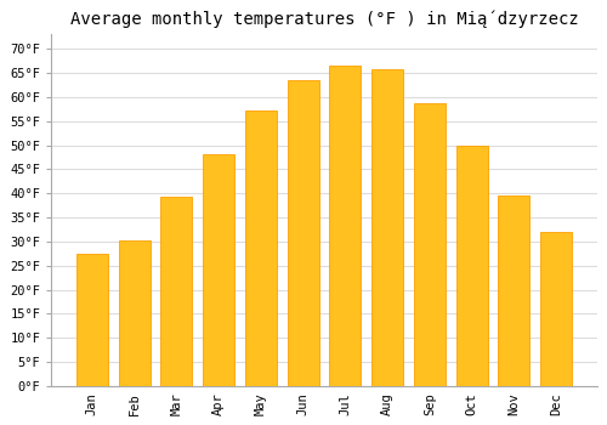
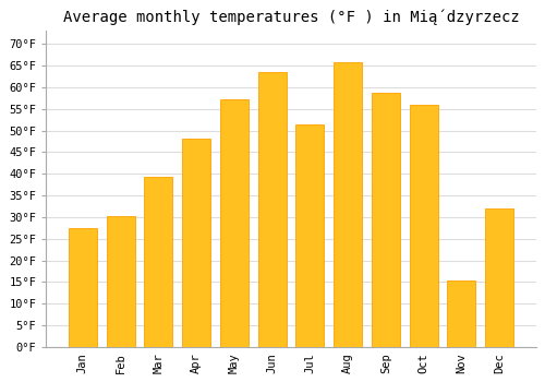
Jul: 66.5°F -> 51.5°F
Oct: 50.0°F -> 56.0°F
Nov: 39.5°F -> 15.5°F
